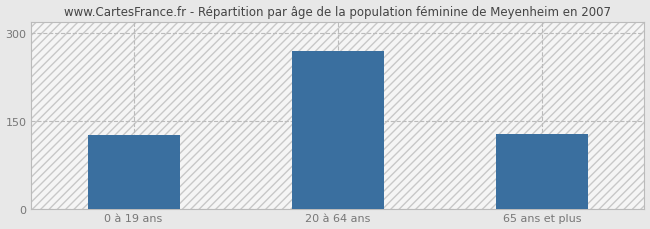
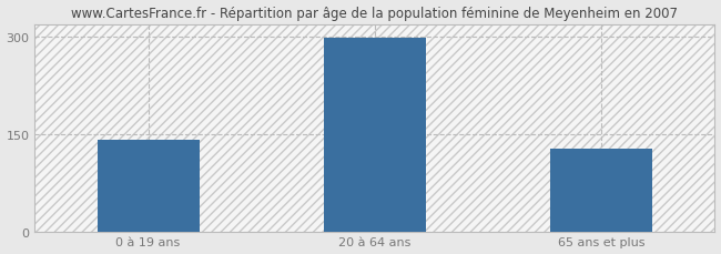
0 à 19 ans: 126 -> 141
20 à 64 ans: 270 -> 298
